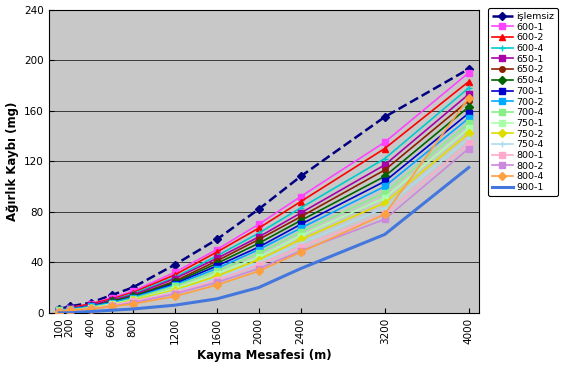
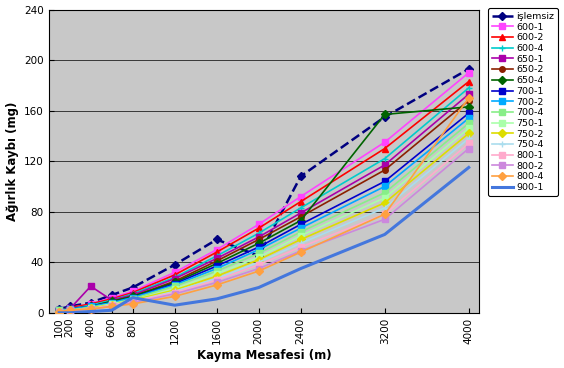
650-1/400: 6 -> 21
900-1/800: 3 -> 12
işlemsiz/2000: 82 -> 45
650-4/3200: 108 -> 157
